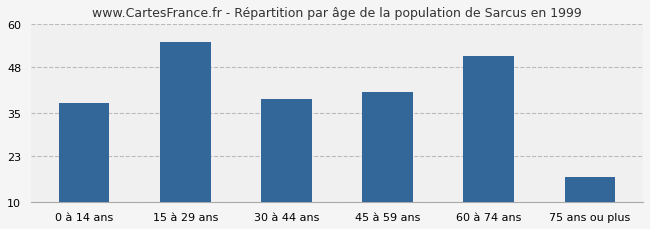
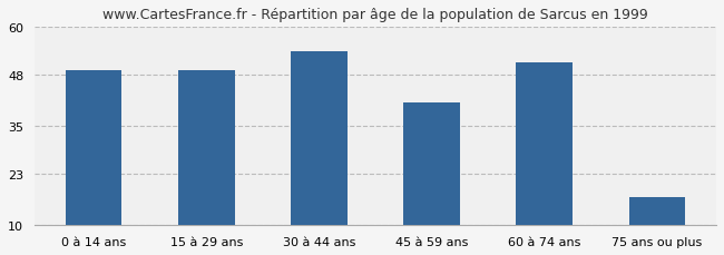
0 à 14 ans: 38 -> 49
15 à 29 ans: 55 -> 49
30 à 44 ans: 39 -> 54
